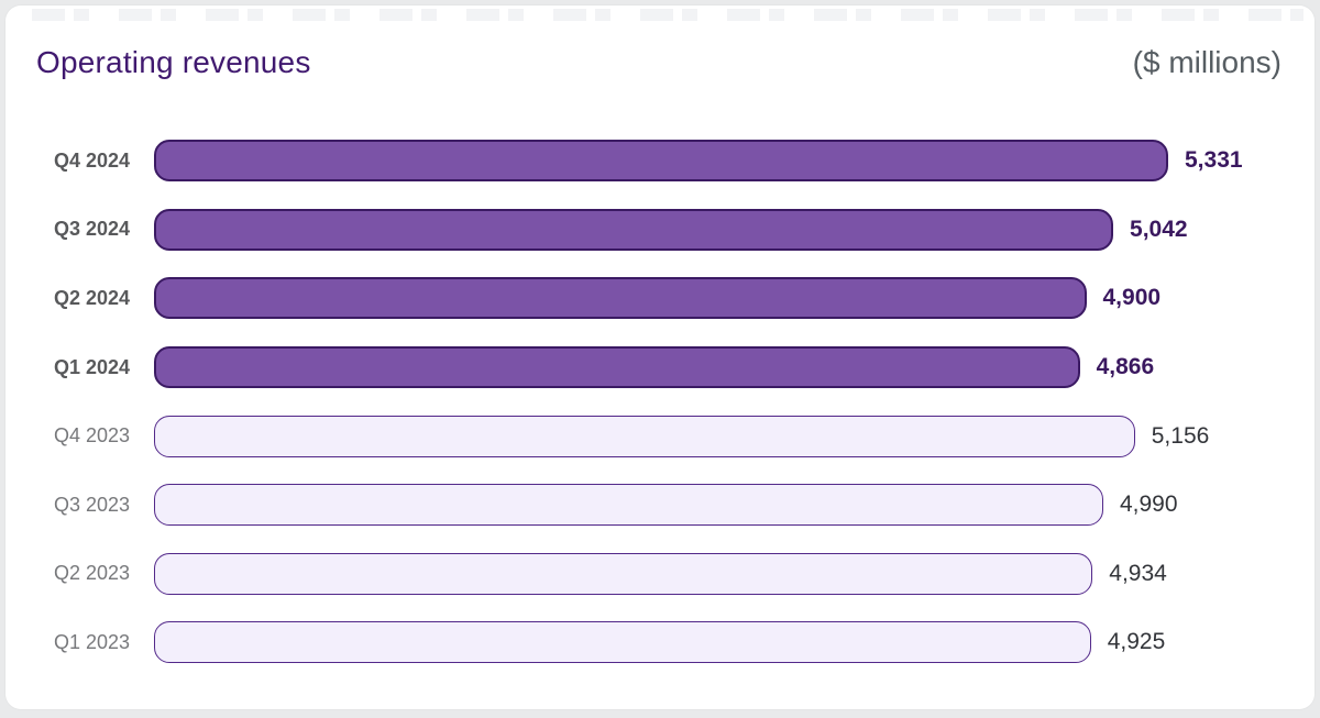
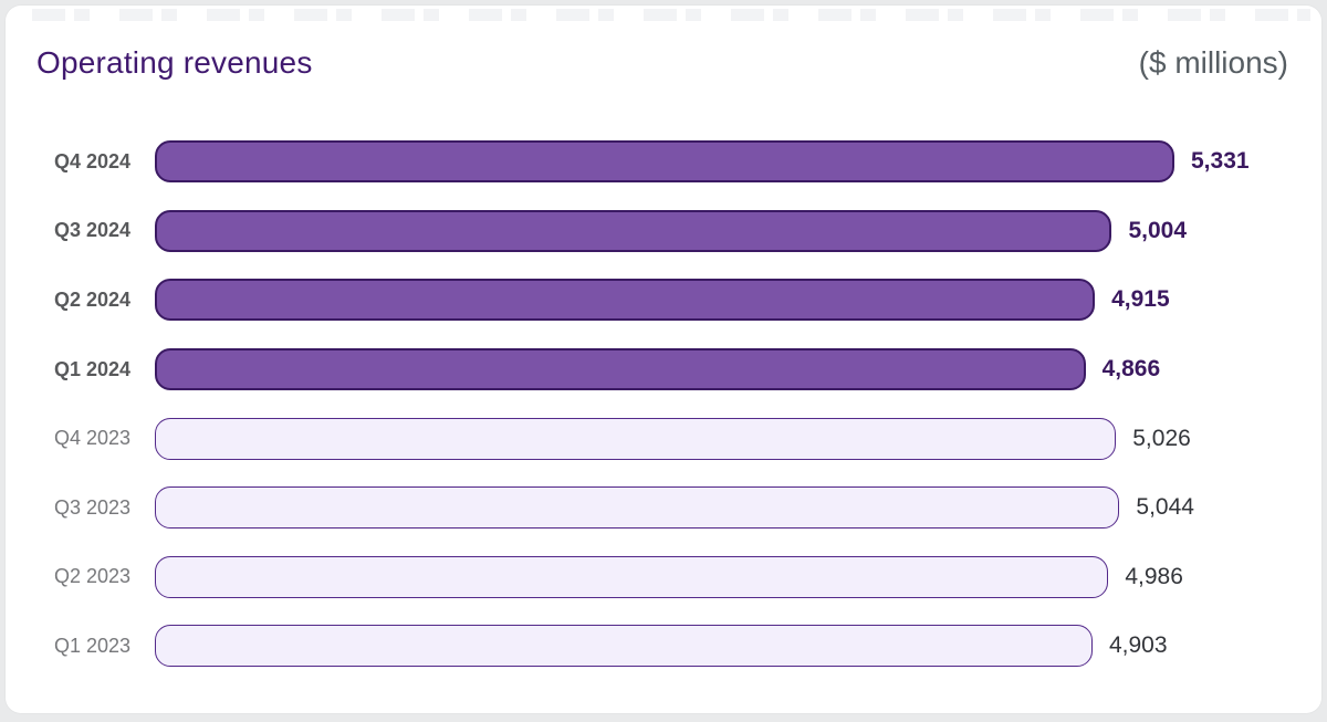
Q3 2024: 5,042 -> 5,004
Q2 2024: 4,900 -> 4,915
Q4 2023: 5,156 -> 5,026
Q3 2023: 4,990 -> 5,044
Q2 2023: 4,934 -> 4,986
Q1 2023: 4,925 -> 4,903
